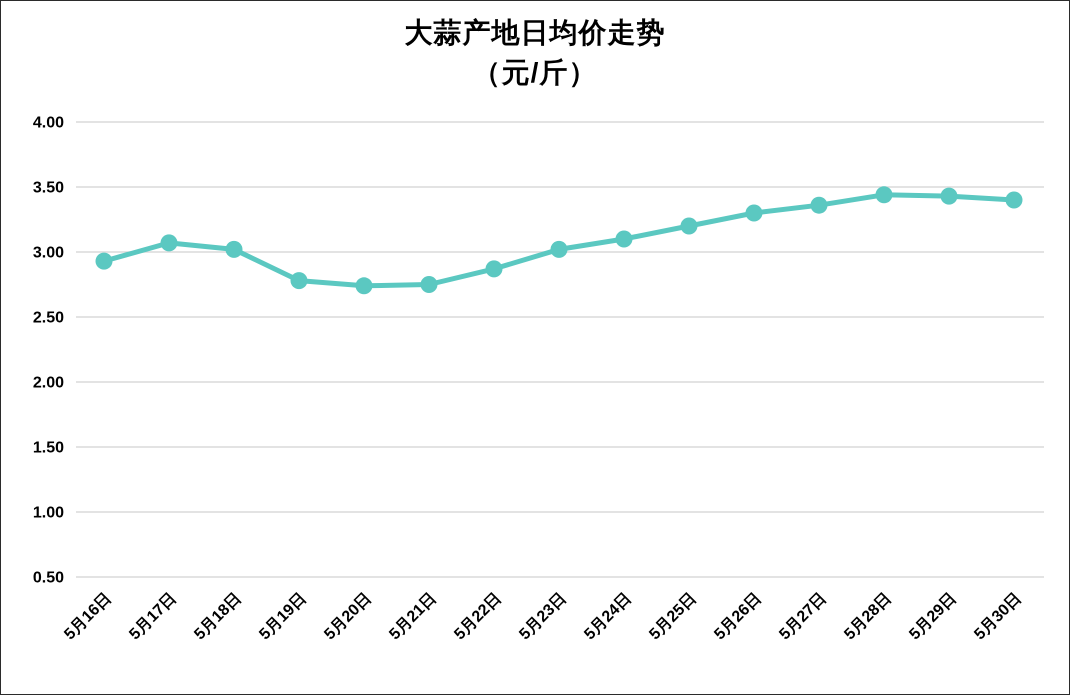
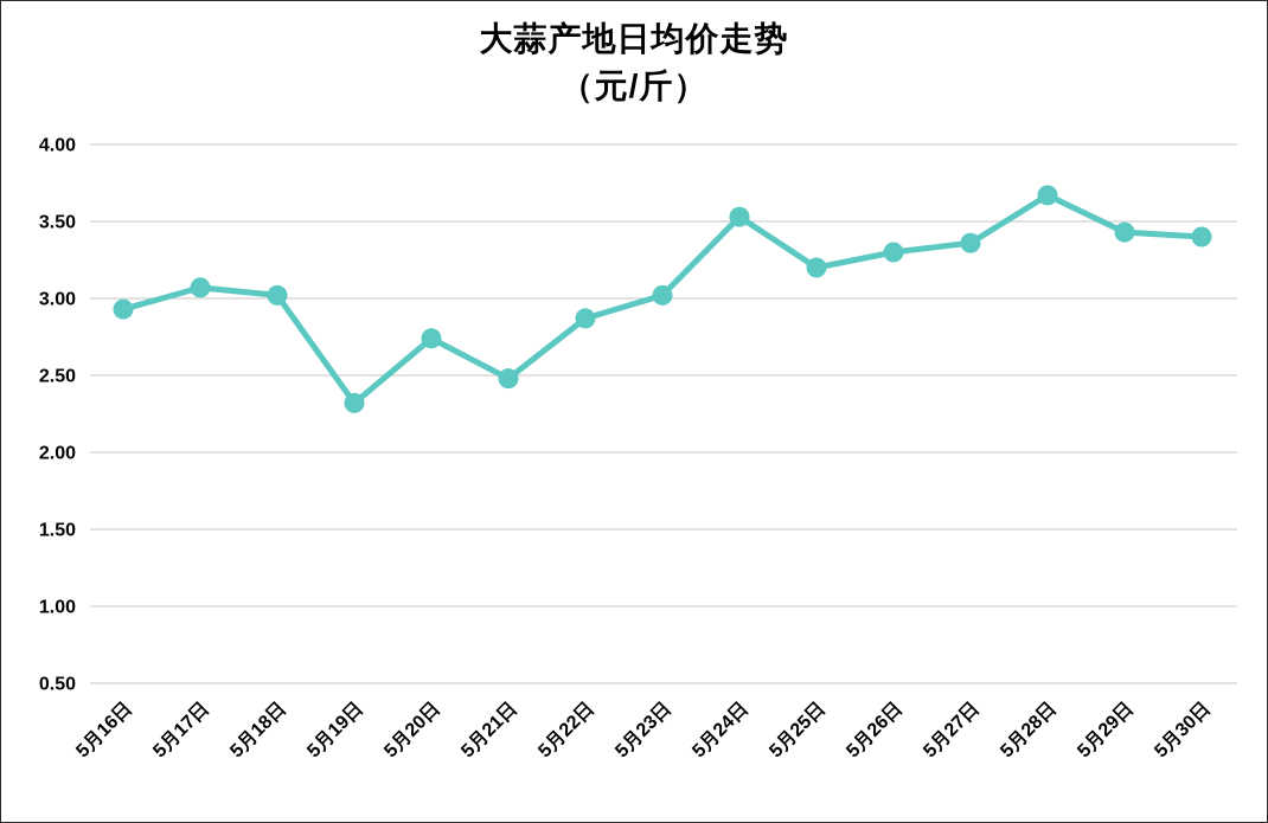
5月19日: 2.78 -> 2.32
5月21日: 2.75 -> 2.48
5月24日: 3.10 -> 3.53
5月28日: 3.44 -> 3.67
